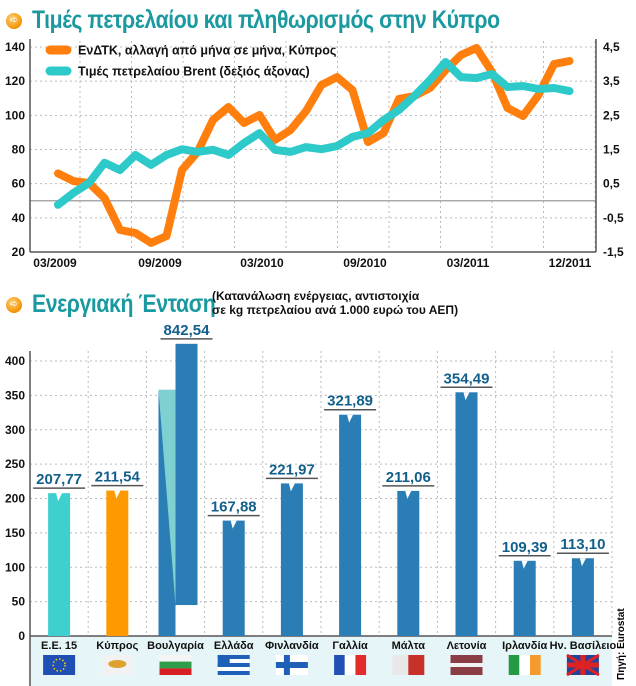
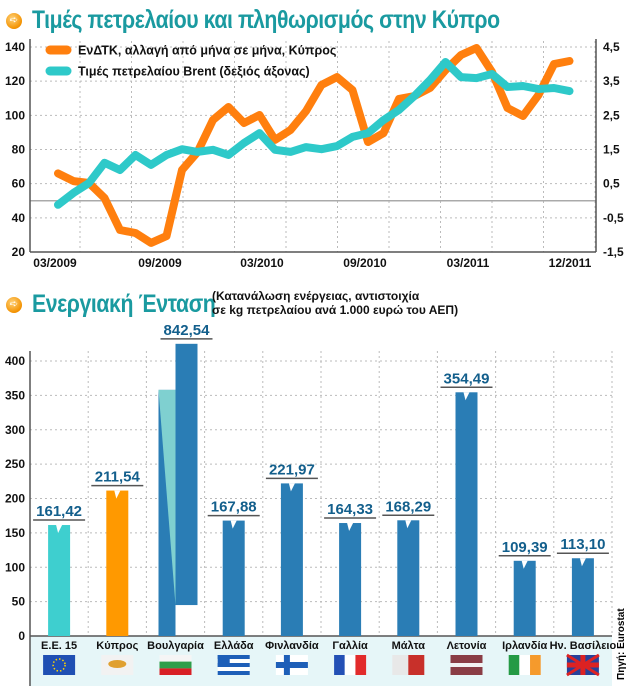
Ενεργιακή Ένταση/Ε.Ε. 15: 207,77 -> 161,42
Ενεργιακή Ένταση/Γαλλία: 321,89 -> 164,33
Ενεργιακή Ένταση/Μάλτα: 211,06 -> 168,29
